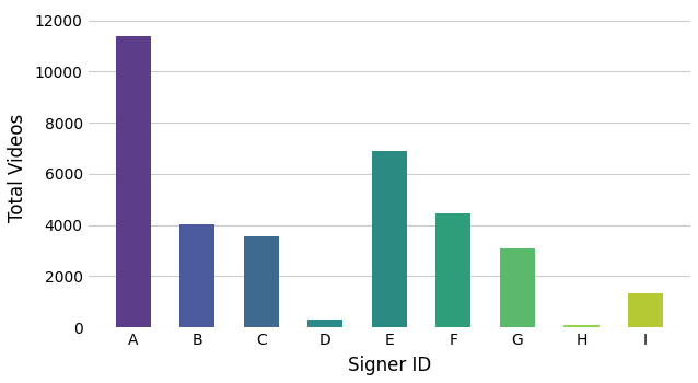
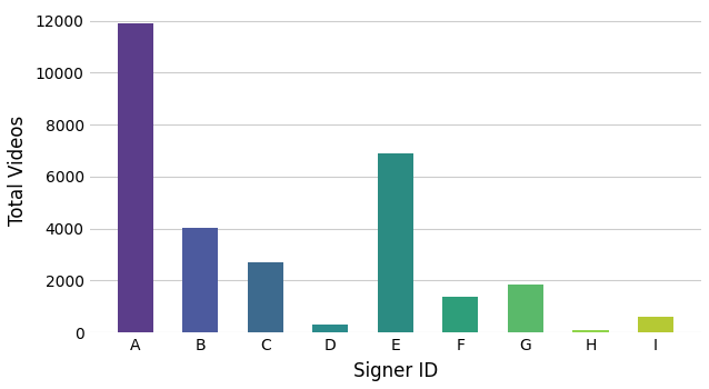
A: 11400 -> 11900
C: 3550 -> 2700
F: 4450 -> 1400
G: 3100 -> 1850
I: 1350 -> 600
